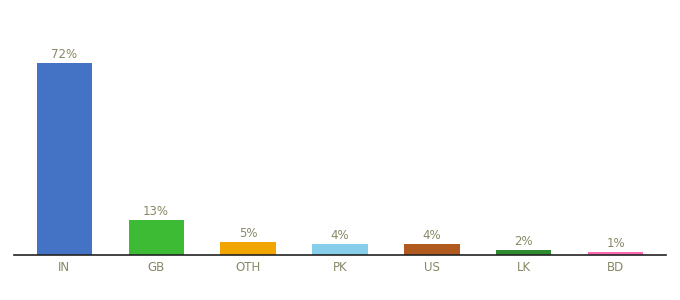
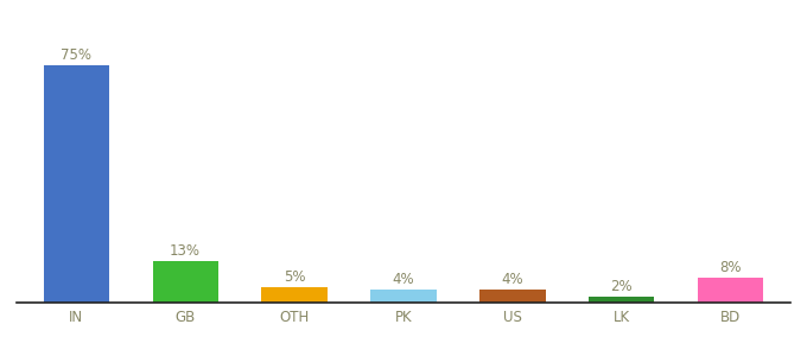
IN: 72% -> 75%
BD: 1% -> 8%
